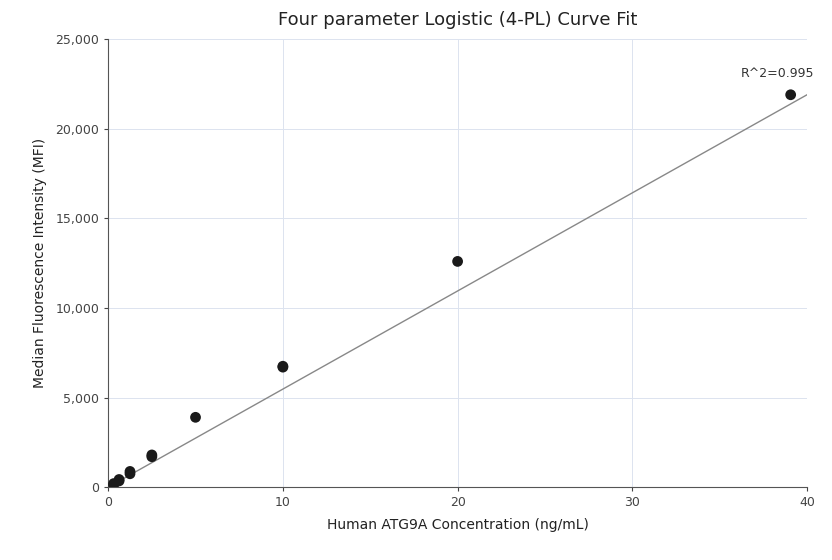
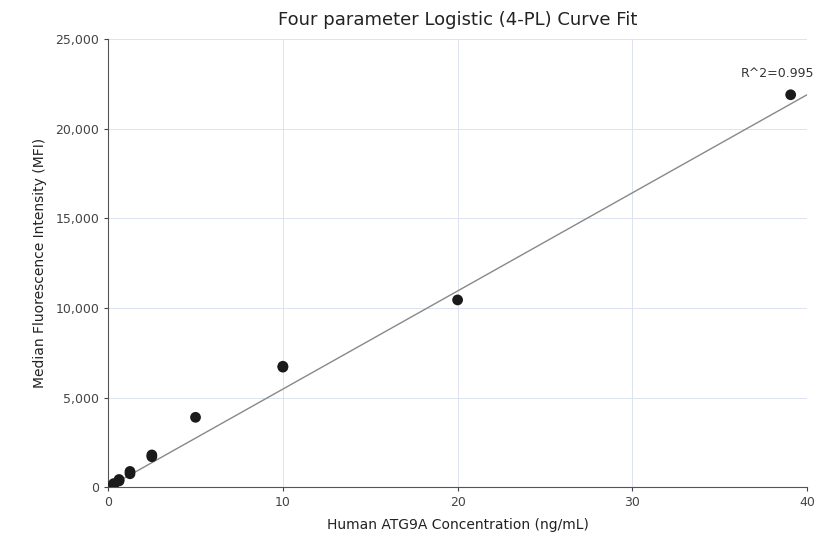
20: 12,600 -> 10,400
